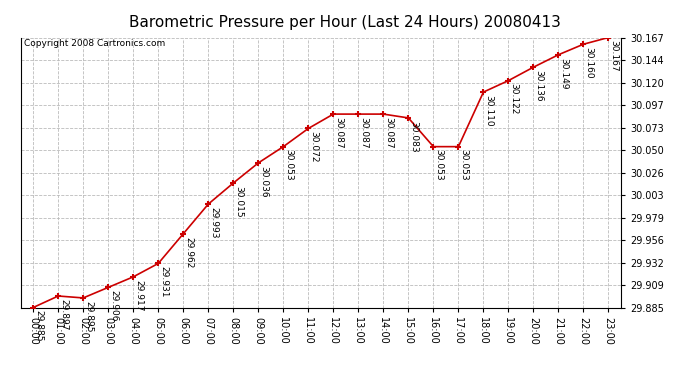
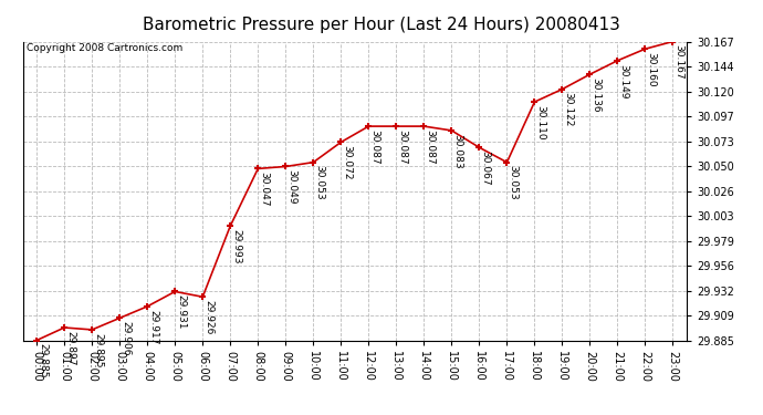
06:00: 29.962 -> 29.926
08:00: 30.015 -> 30.047
09:00: 30.036 -> 30.049
16:00: 30.053 -> 30.067
